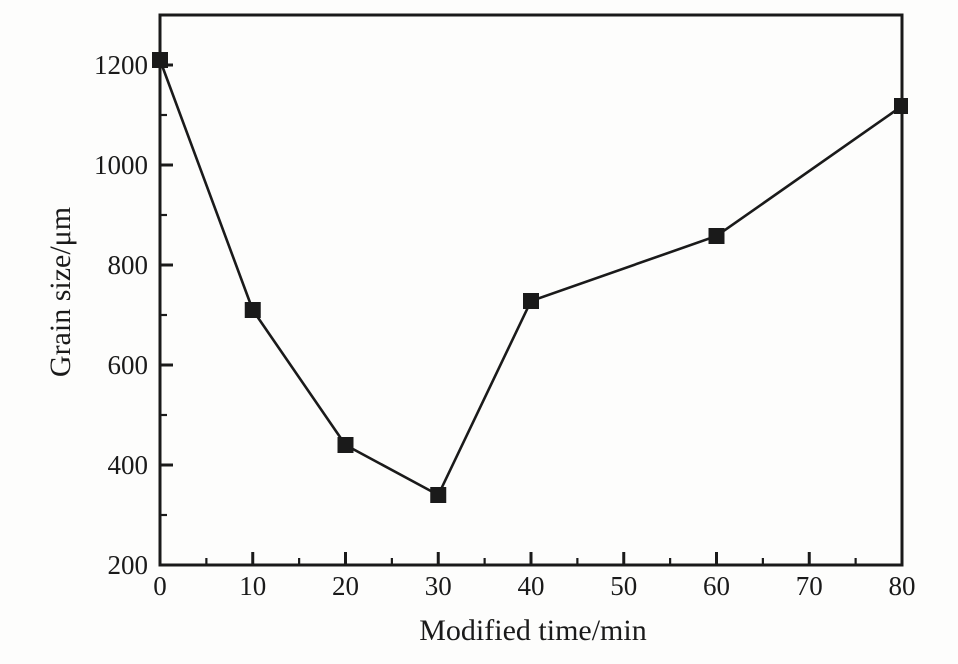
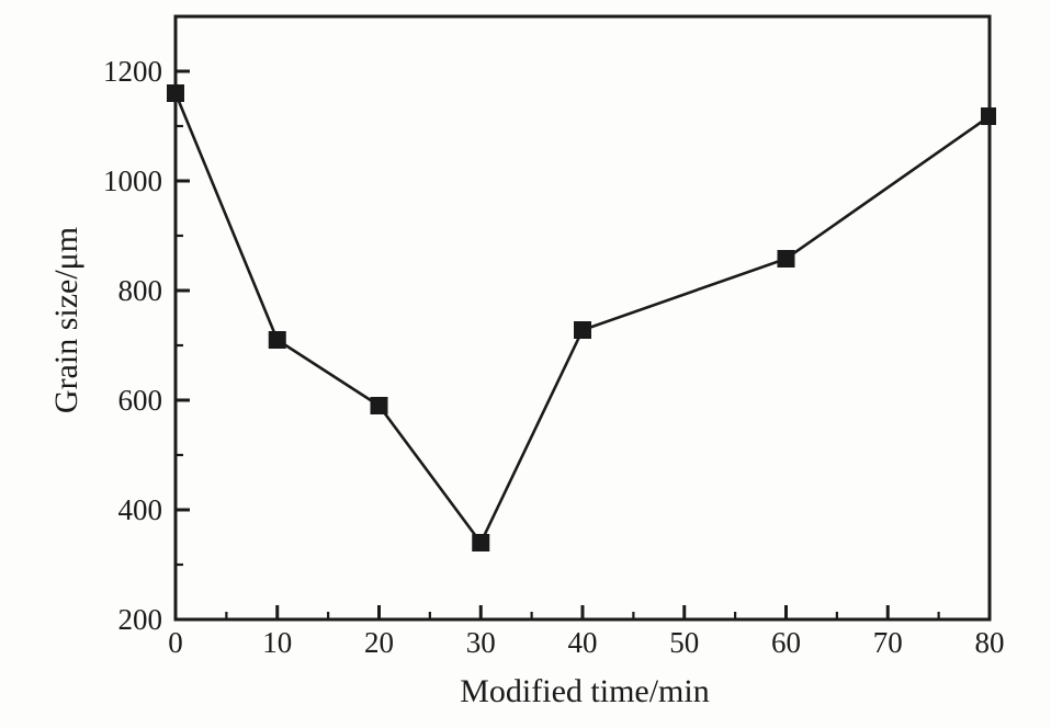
0: 1210 -> 1160
20: 440 -> 590
